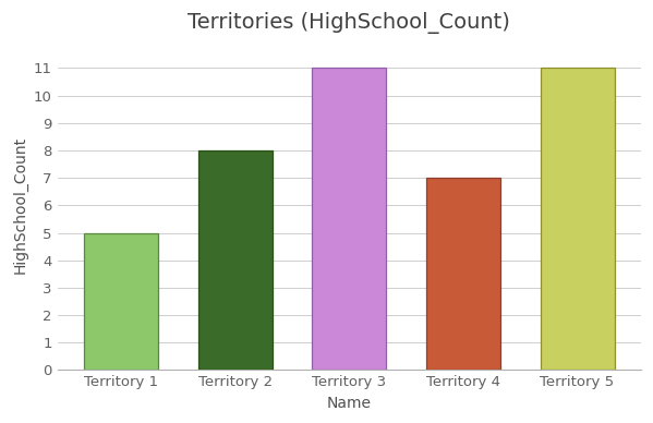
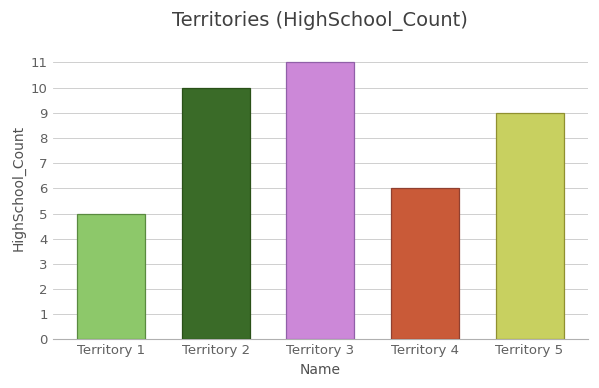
Territory 2: 8 -> 10
Territory 4: 7 -> 6
Territory 5: 11 -> 9
